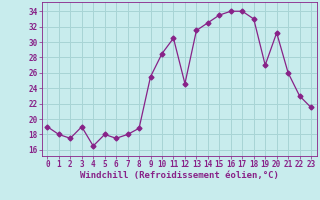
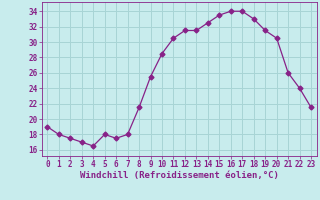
3: 19.0 -> 17.0
8: 18.8 -> 21.5
12: 24.6 -> 31.5
19: 27.0 -> 31.5
20: 31.2 -> 30.5
22: 23.0 -> 24.0
